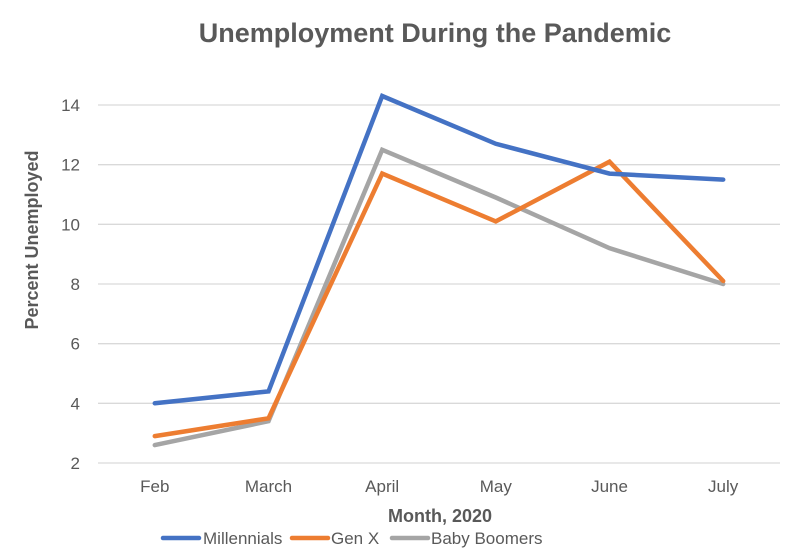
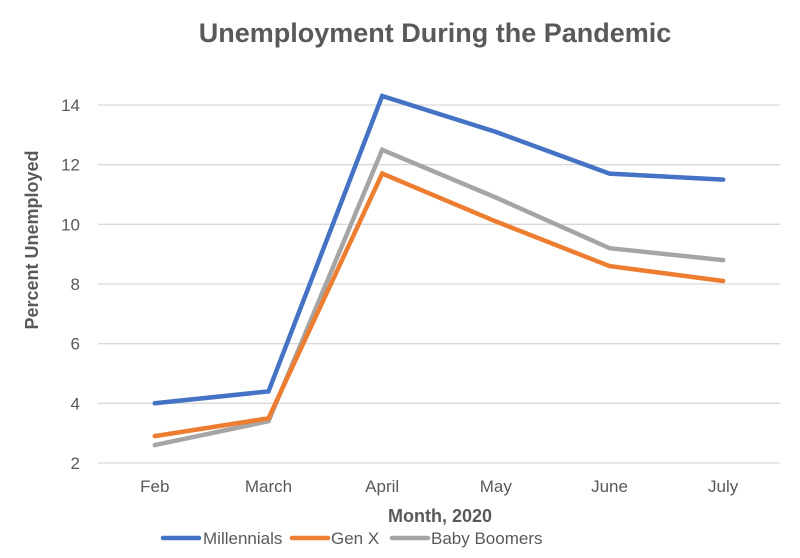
Millennials/May: 12.7 -> 13.1
Gen X/June: 12.1 -> 8.6
Baby Boomers/July: 8.0 -> 8.8
